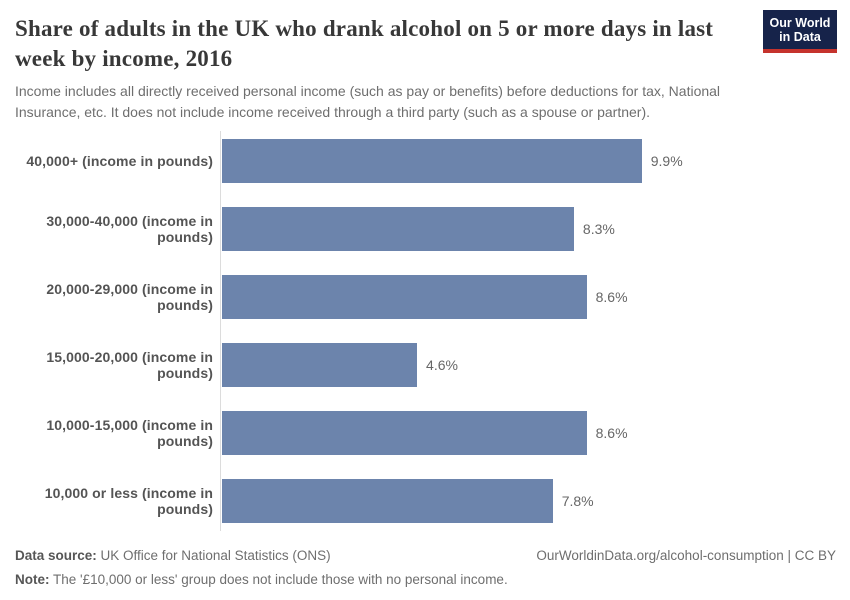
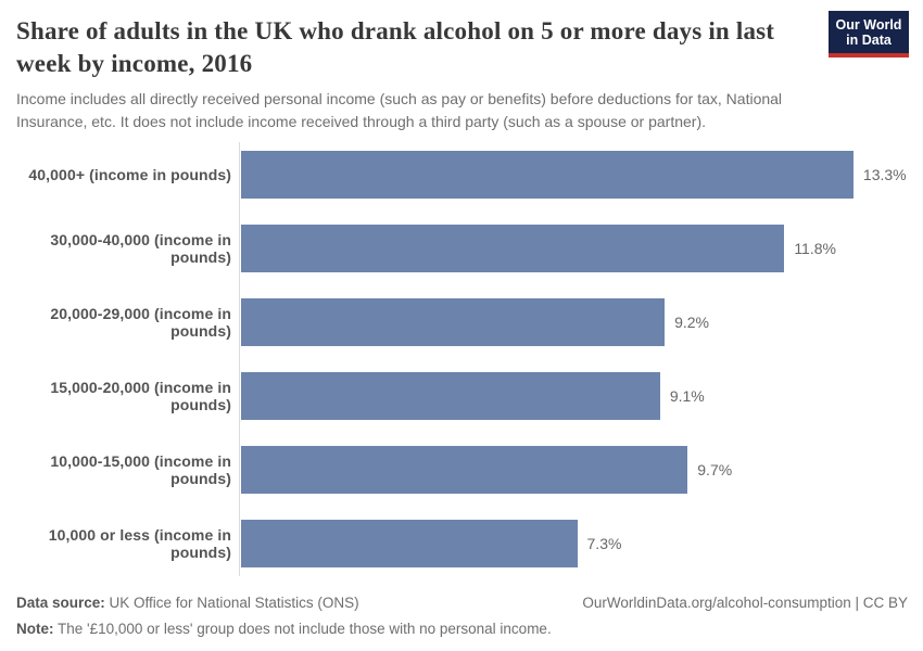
40,000+ (income in pounds): 9.9% -> 13.3%
30,000-40,000 (income in pounds): 8.3% -> 11.8%
20,000-29,000 (income in pounds): 8.6% -> 9.2%
15,000-20,000 (income in pounds): 4.6% -> 9.1%
10,000-15,000 (income in pounds): 8.6% -> 9.7%
10,000 or less (income in pounds): 7.8% -> 7.3%
